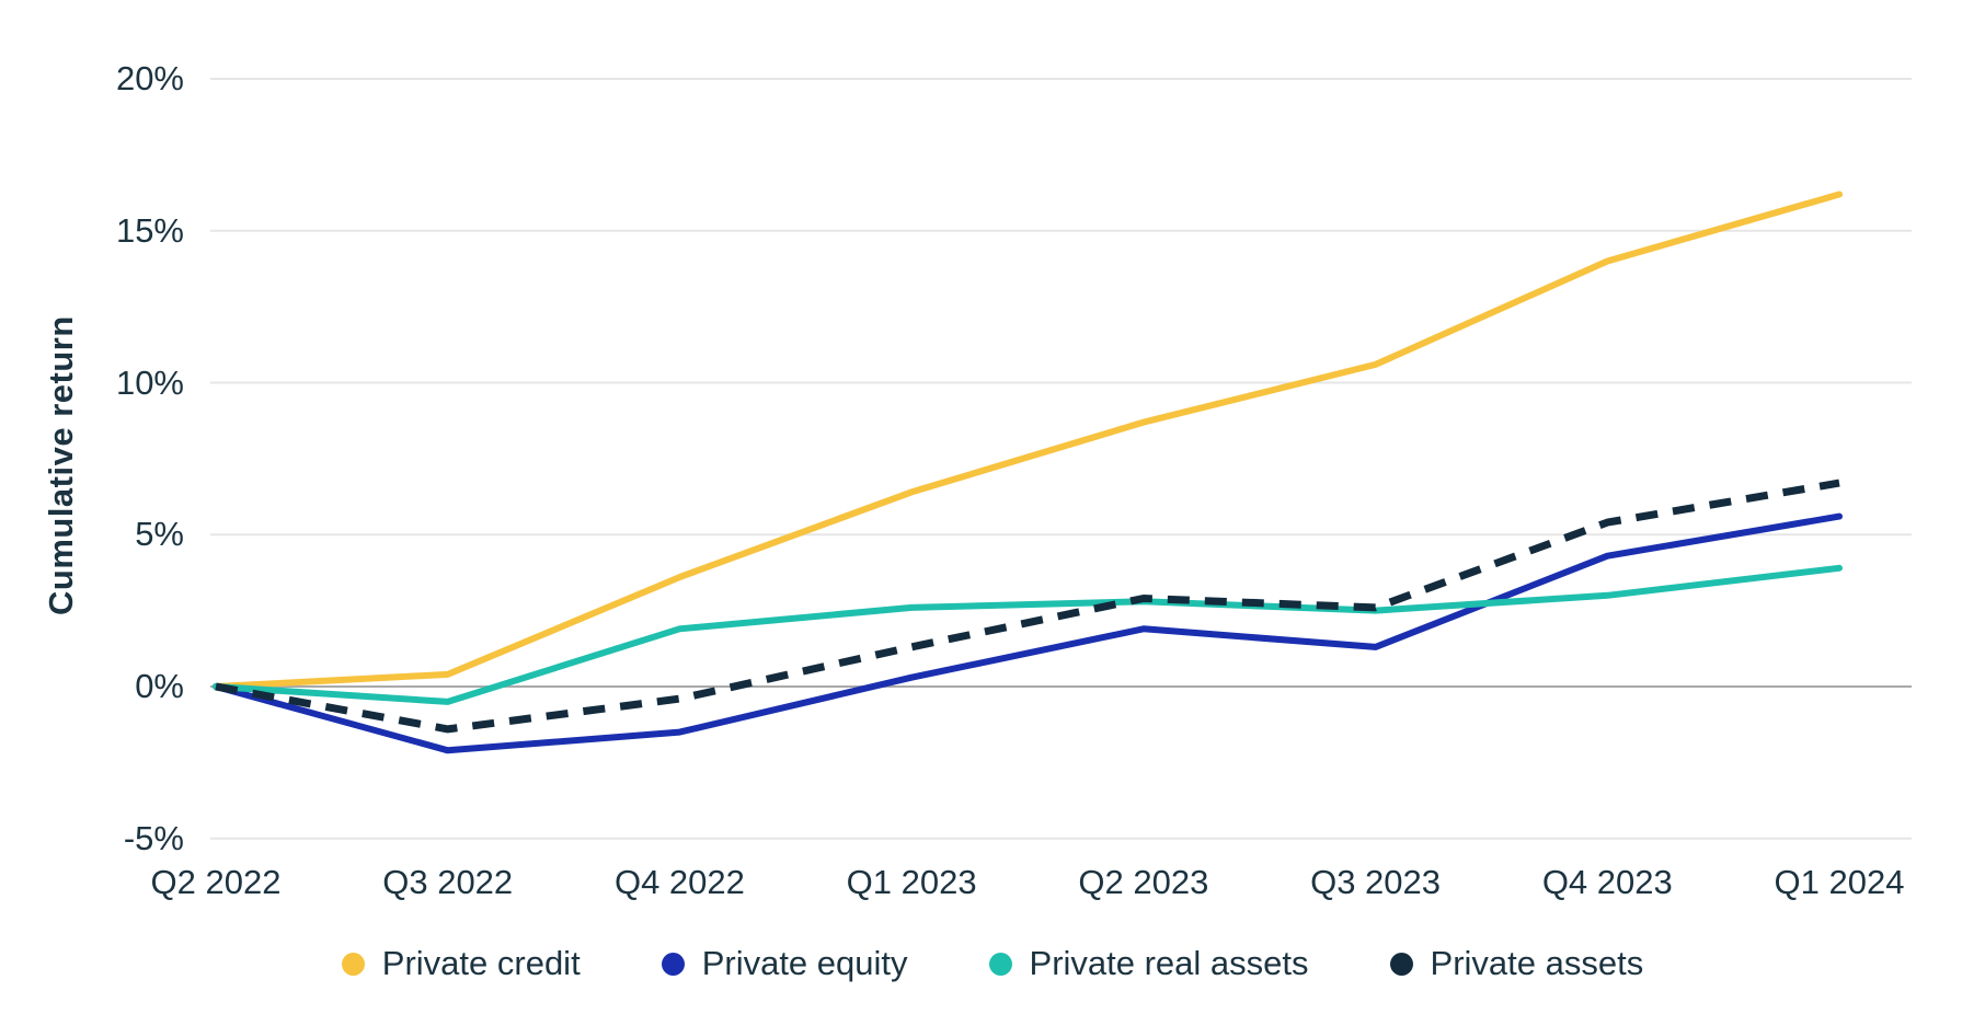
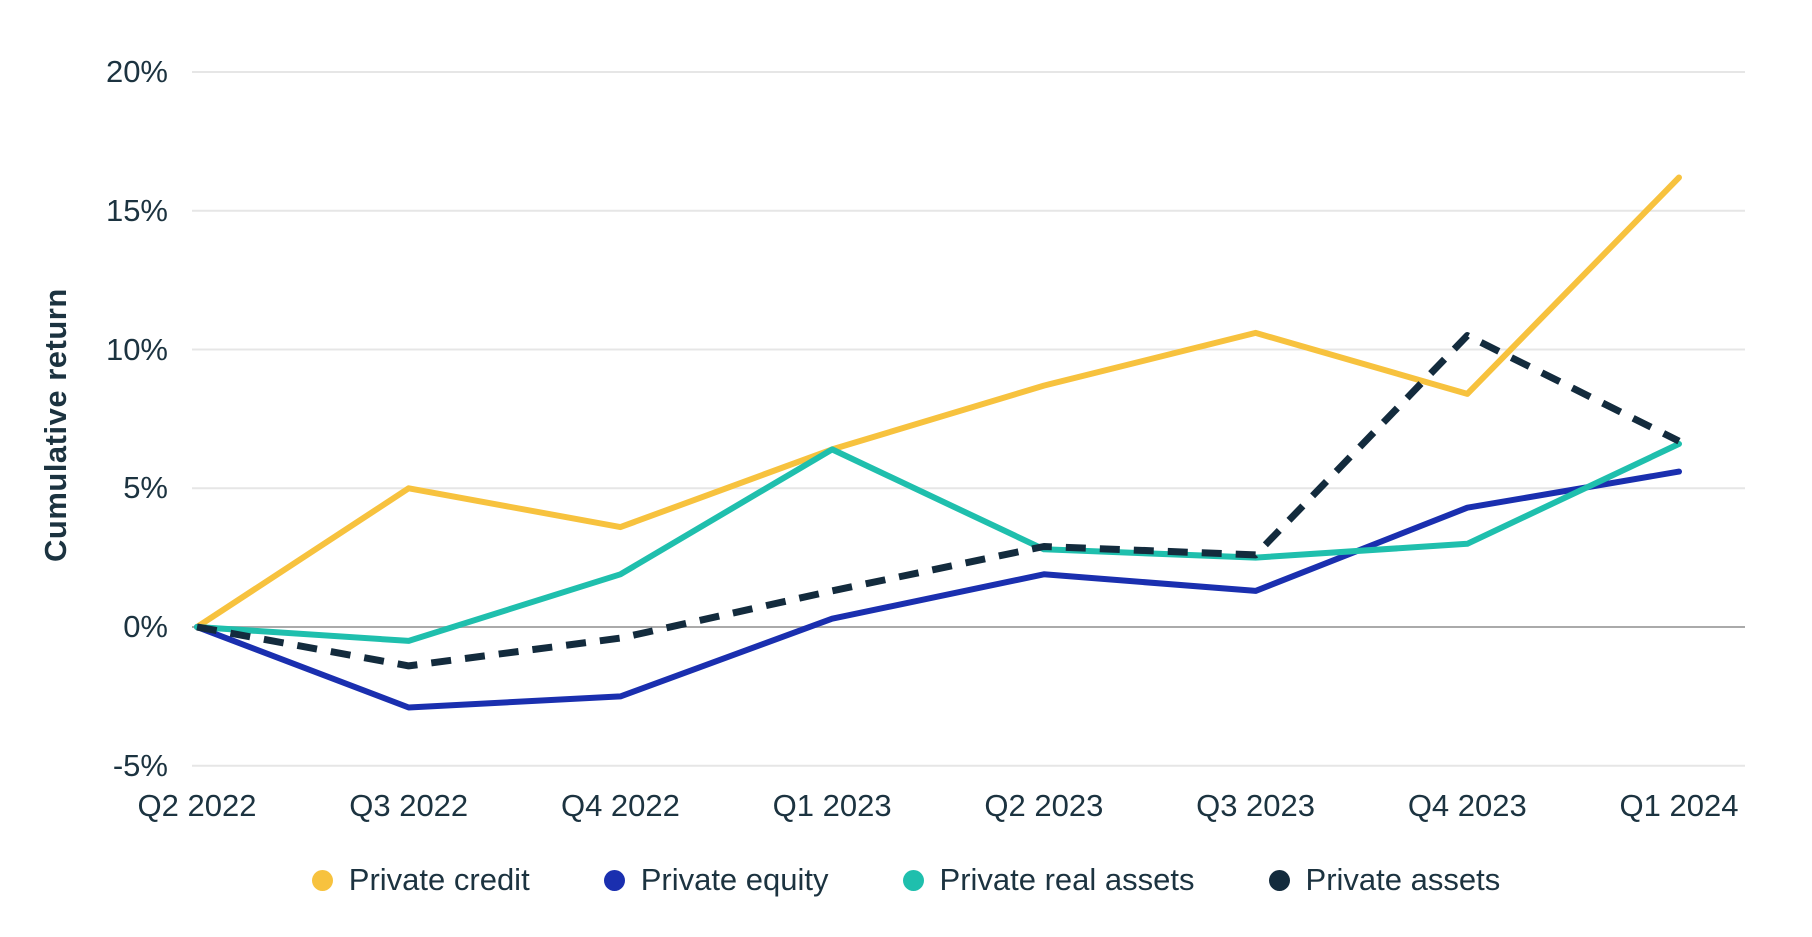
Private credit/Q3 2022: 0.4% -> 5.0%
Private equity/Q3 2022: -2.1% -> -2.9%
Private equity/Q4 2022: -1.5% -> -2.5%
Private real assets/Q1 2023: 2.6% -> 6.4%
Private credit/Q4 2023: 14.0% -> 8.4%
Private assets/Q4 2023: 5.4% -> 10.5%
Private real assets/Q1 2024: 3.9% -> 6.6%
